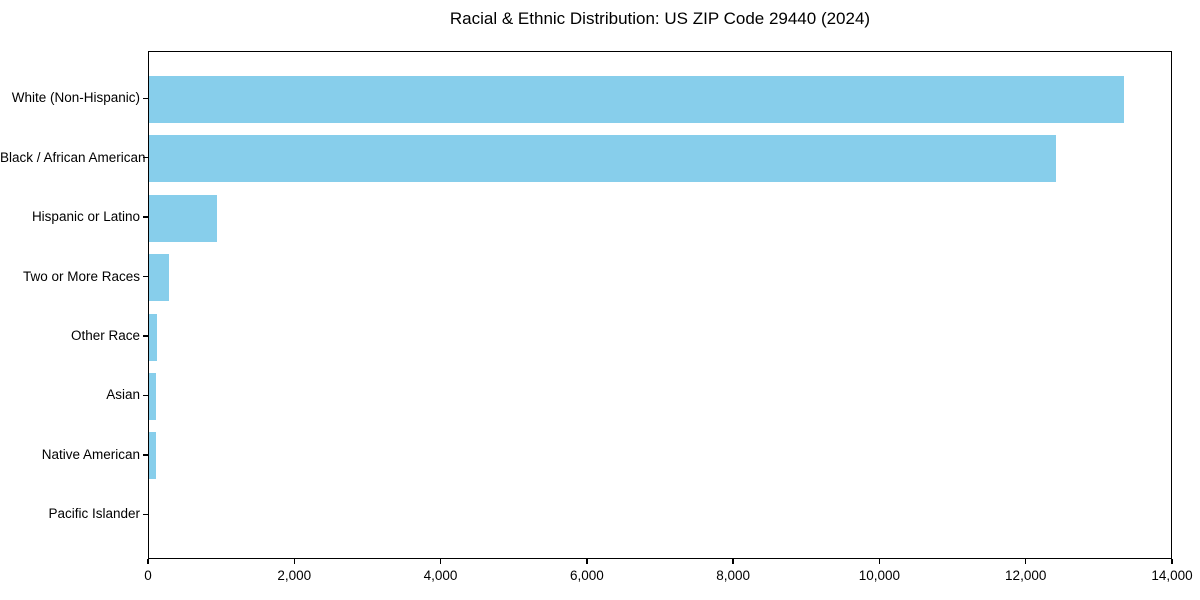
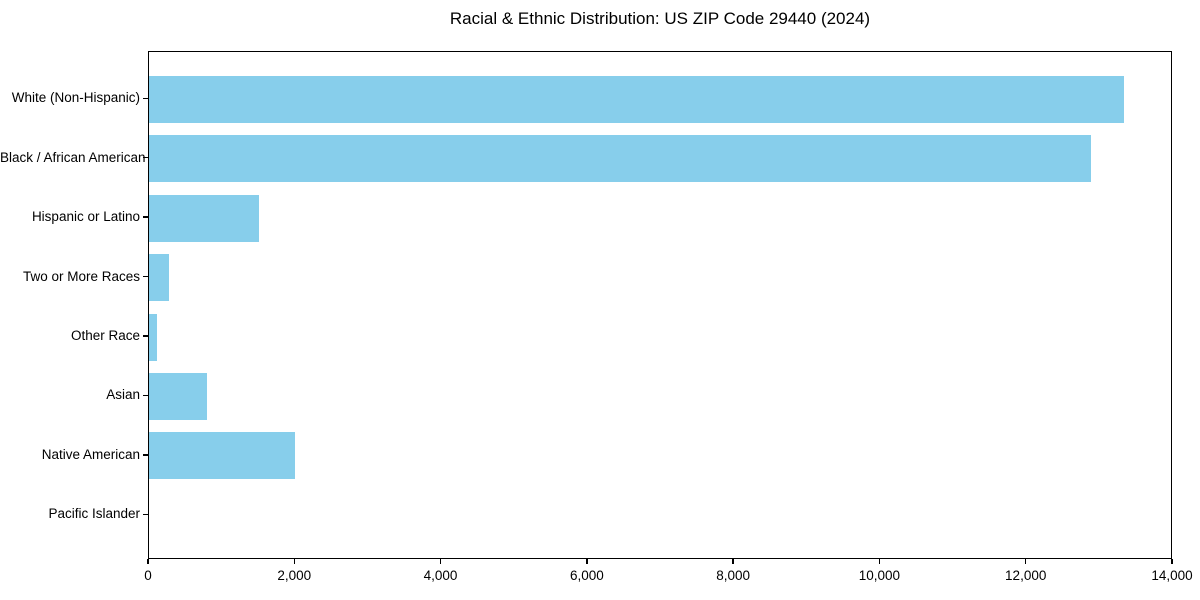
Black / African American: 12400 -> 12900
Hispanic or Latino: 900 -> 1500
Asian: 100 -> 800
Native American: 100 -> 2000
